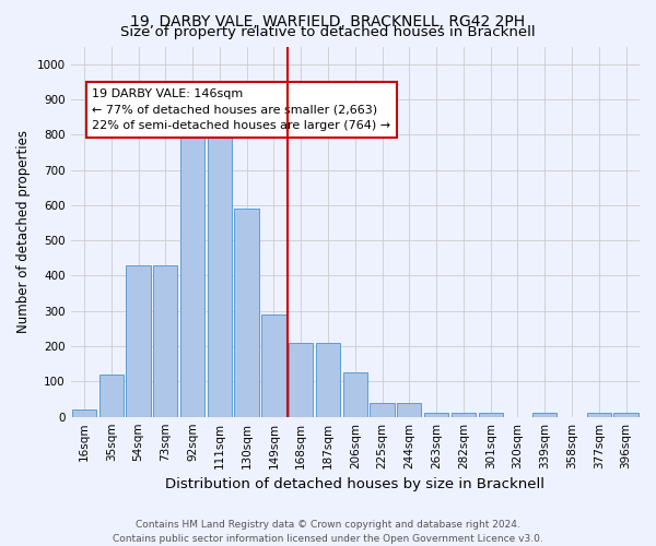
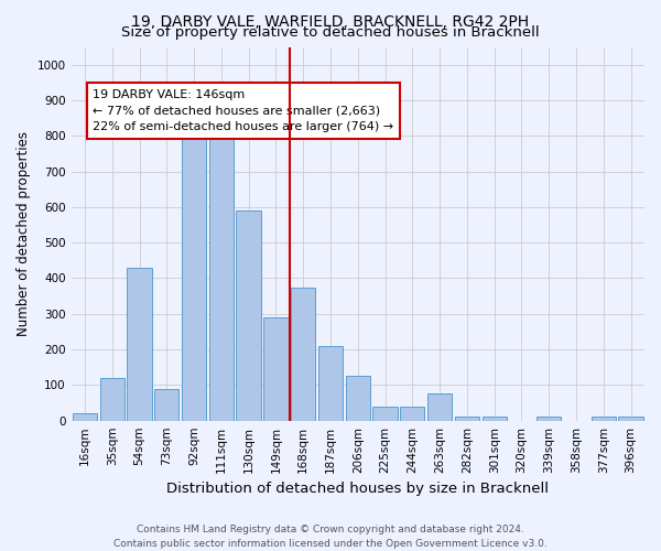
73sqm: 430 -> 90
168sqm: 210 -> 375
263sqm: 12 -> 75
